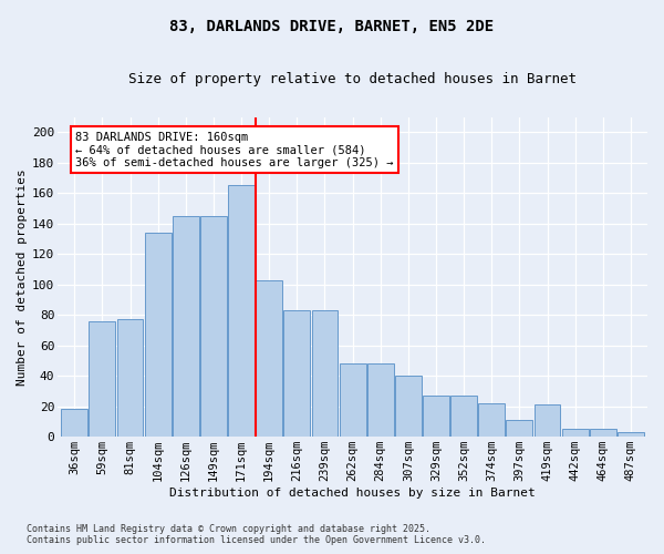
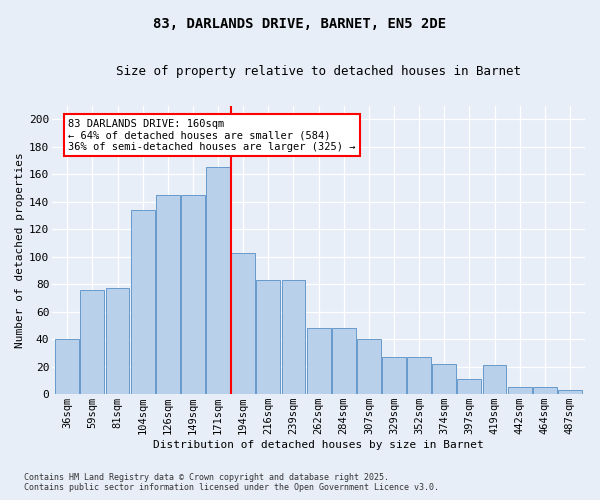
36sqm: 18 -> 40
